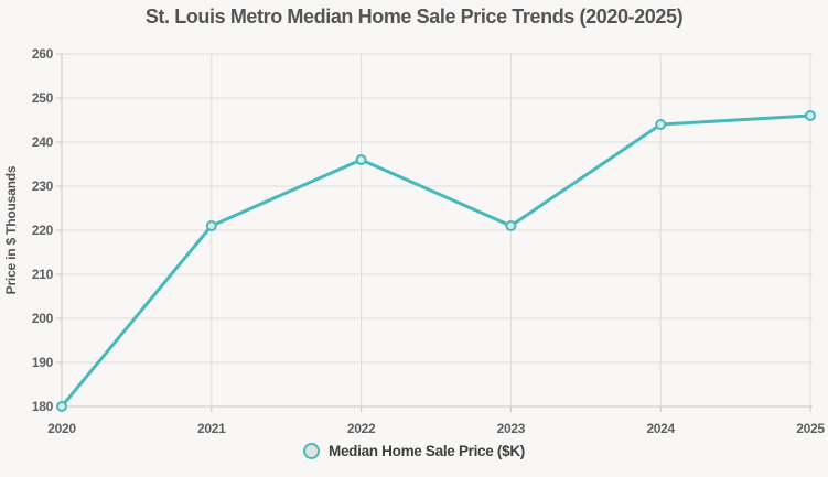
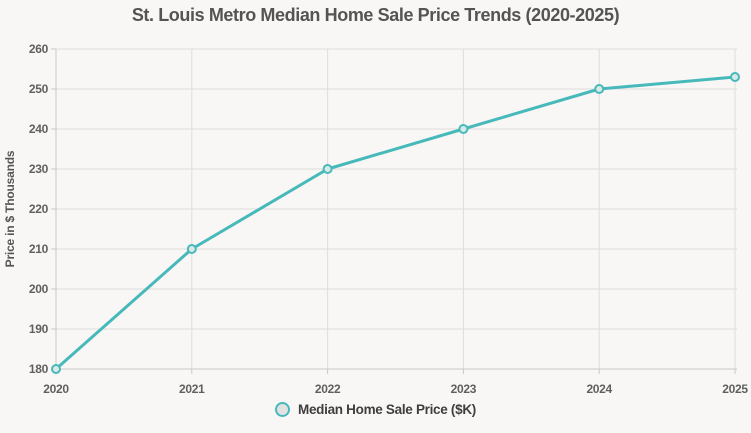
2021: 221 -> 210
2022: 236 -> 230
2023: 221 -> 240
2024: 244 -> 250
2025: 246 -> 253
